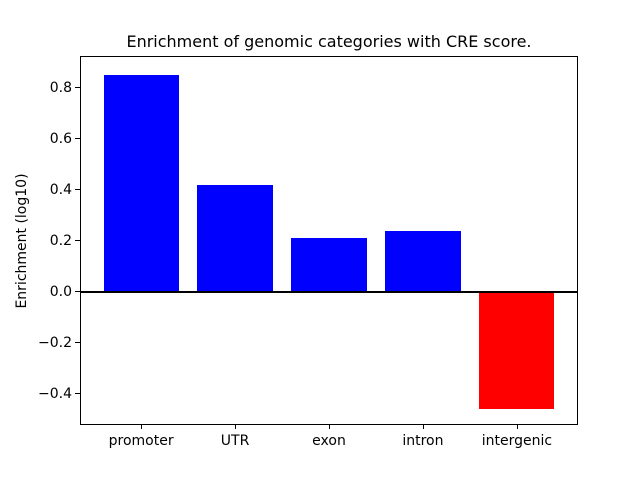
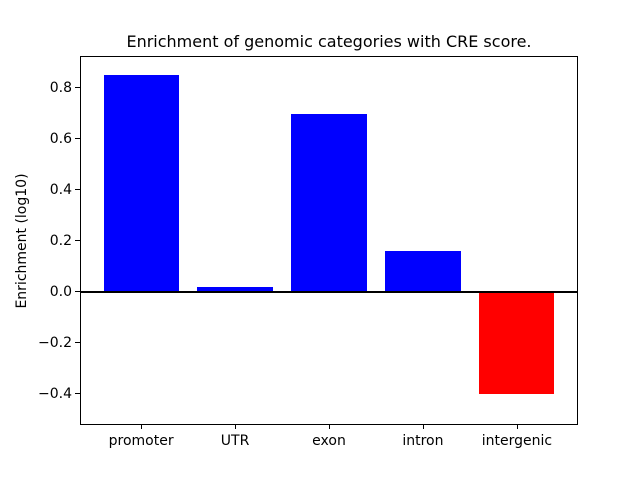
UTR: 0.42 -> 0.02
exon: 0.21 -> 0.70
intron: 0.24 -> 0.16
intergenic: -0.46 -> -0.40
